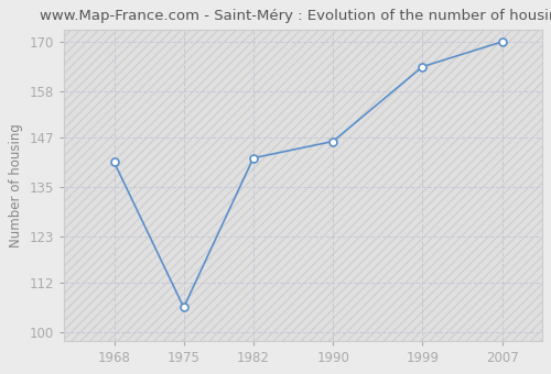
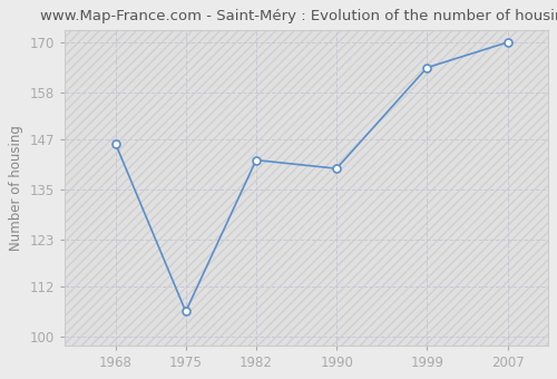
1968: 141 -> 146
1990: 146 -> 140
